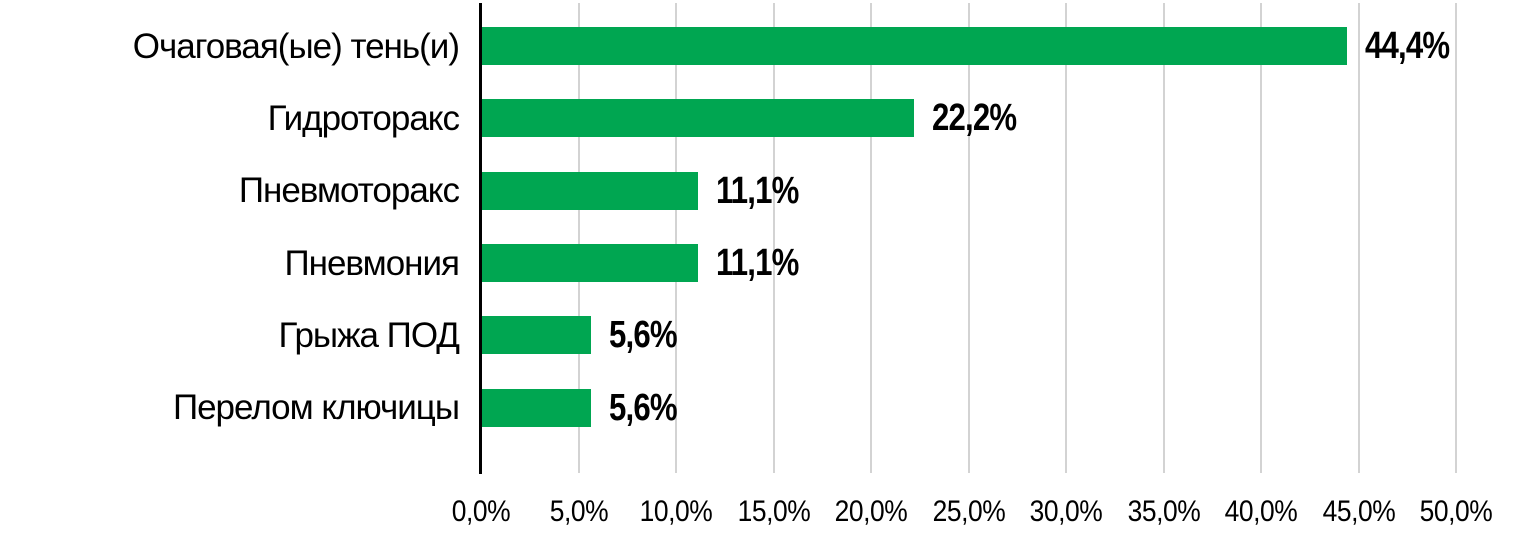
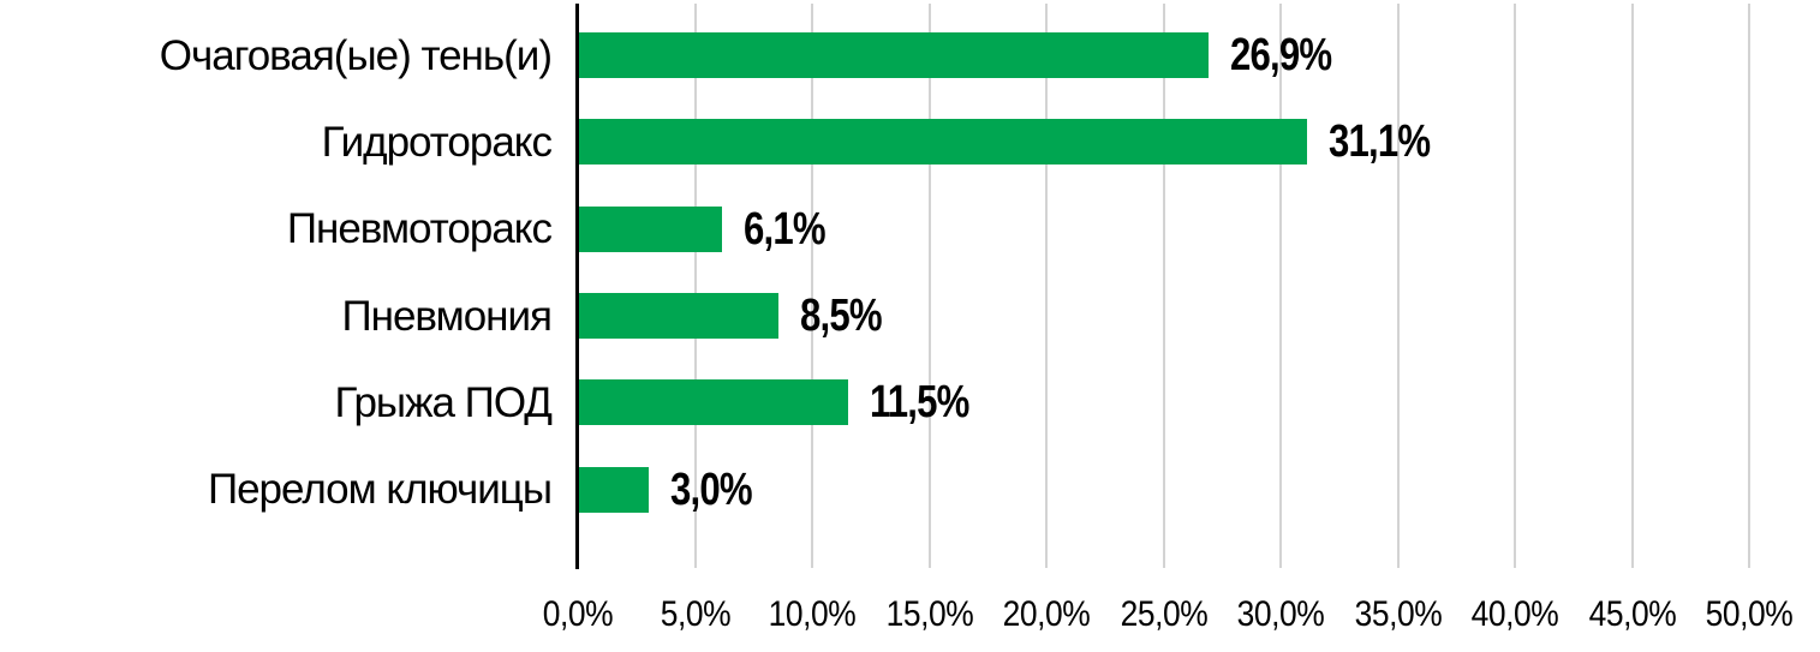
Очаговая(ые) тень(и): 44,4% -> 26,9%
Гидроторакс: 22,2% -> 31,1%
Пневмоторакс: 11,1% -> 6,1%
Пневмония: 11,1% -> 8,5%
Грыжа ПОД: 5,6% -> 11,5%
Перелом ключицы: 5,6% -> 3,0%
